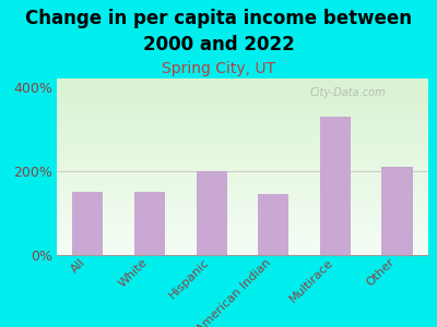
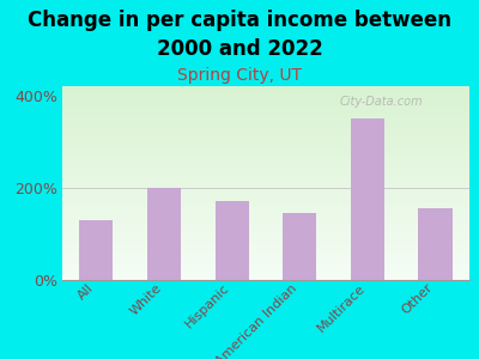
All: 150% -> 130%
White: 150% -> 200%
Hispanic: 200% -> 170%
Multirace: 330% -> 350%
Other: 210% -> 155%
